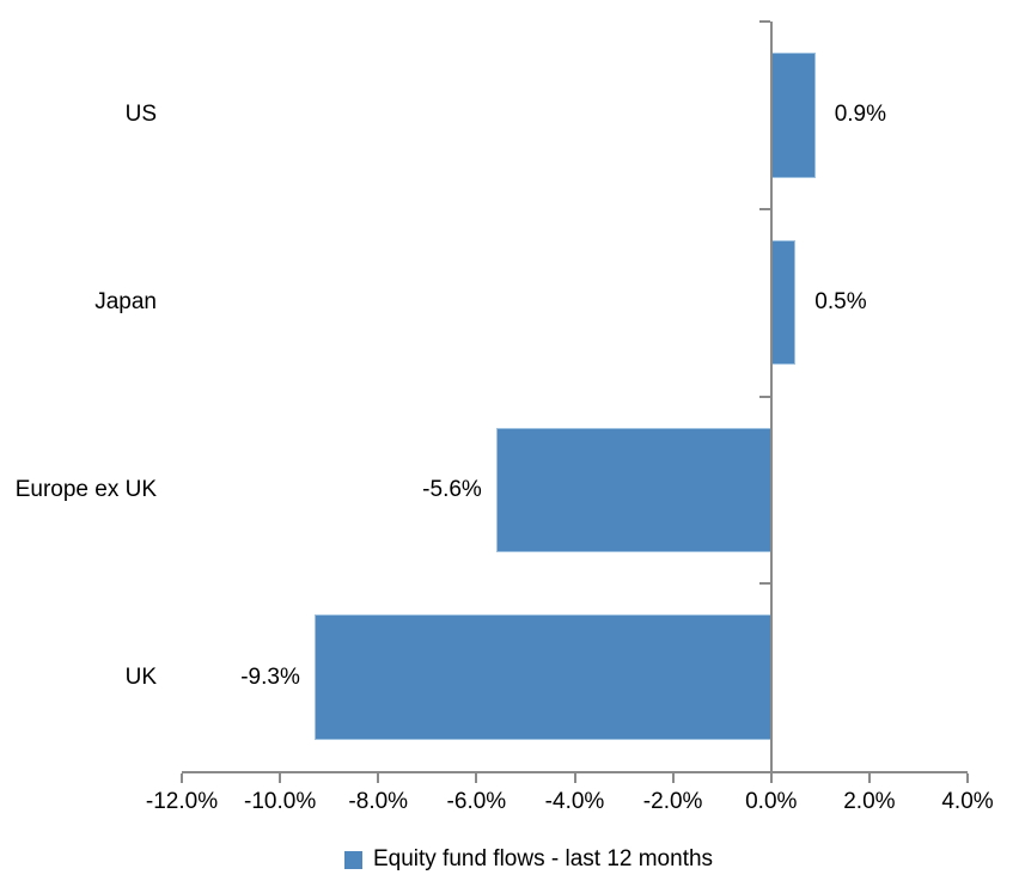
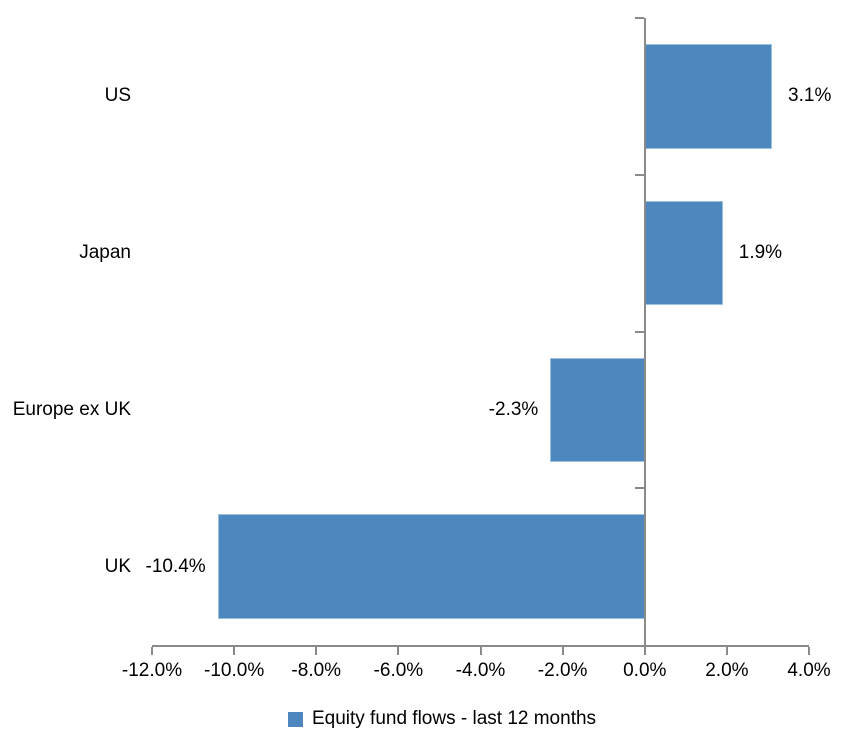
US: 0.9% -> 3.1%
Japan: 0.5% -> 1.9%
Europe ex UK: -5.6% -> -2.3%
UK: -9.3% -> -10.4%
